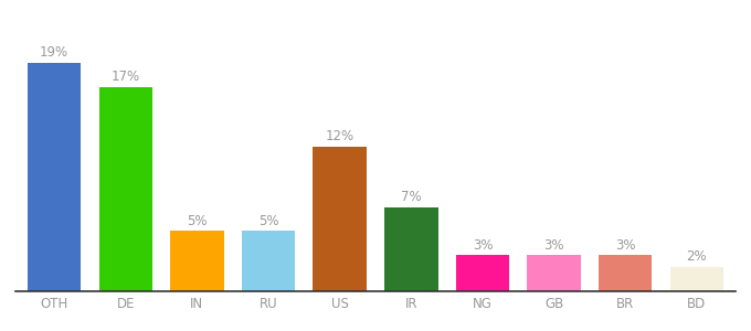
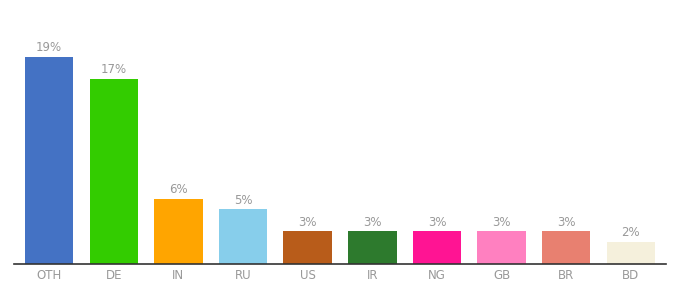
IN: 5% -> 6%
US: 12% -> 3%
IR: 7% -> 3%
